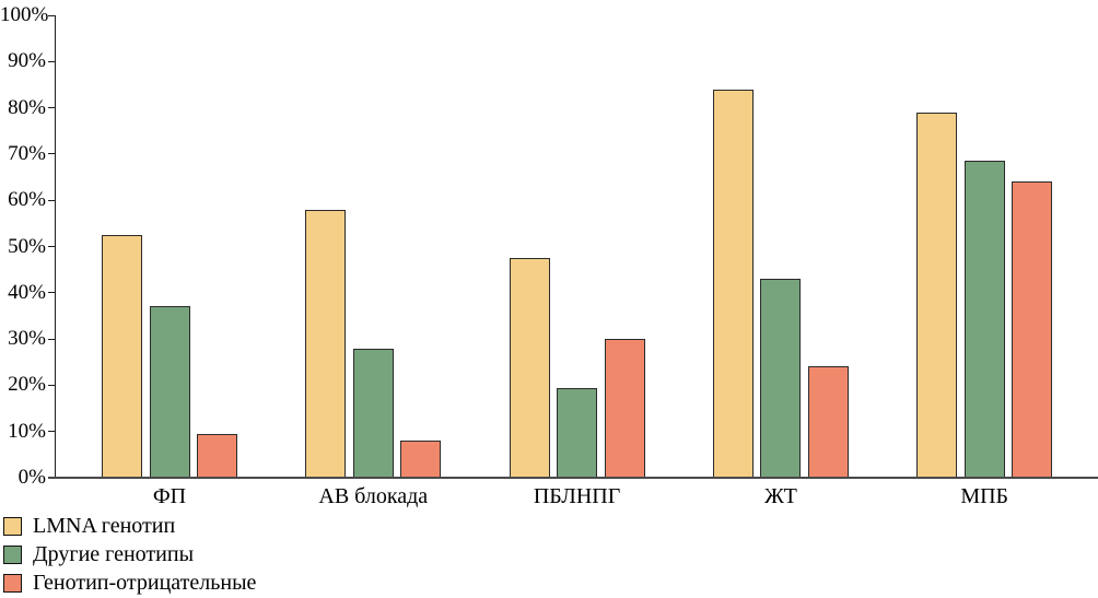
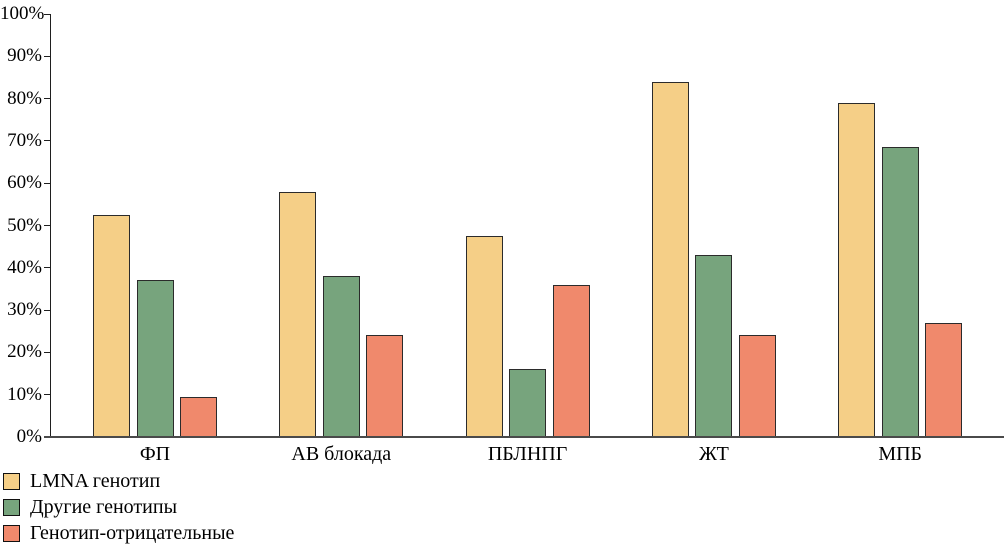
Другие генотипы/АВ блокада: 28% -> 38%
Генотип-отрицательные/АВ блокада: 8% -> 24%
Другие генотипы/ПБЛНПГ: 20% -> 16%
Генотип-отрицательные/ПБЛНПГ: 30% -> 36%
Генотип-отрицательные/МПБ: 64% -> 27%
